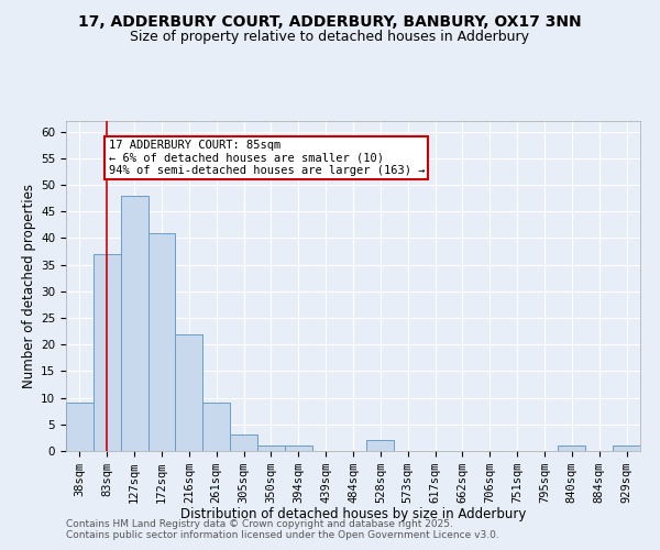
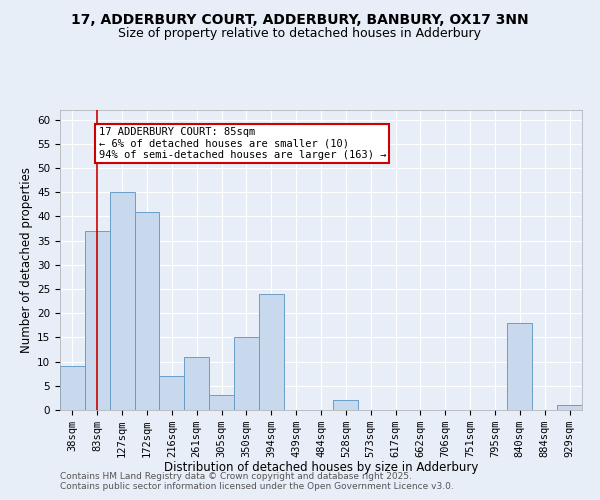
127sqm: 48 -> 45
216sqm: 22 -> 7
261sqm: 9 -> 11
350sqm: 1 -> 15
394sqm: 1 -> 24
840sqm: 1 -> 18
